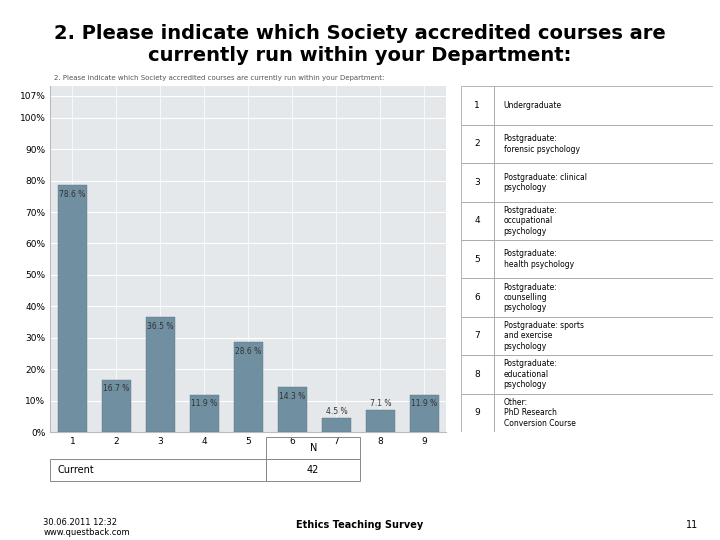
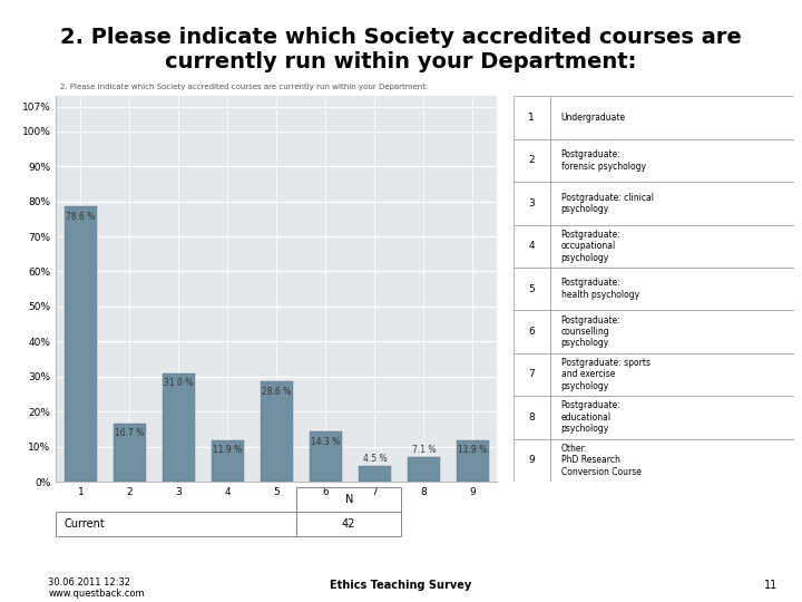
3: 36.5 -> 31.0
